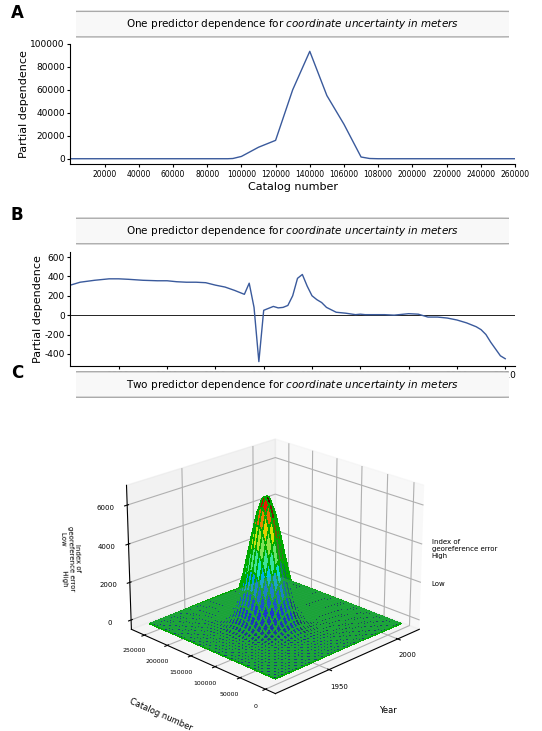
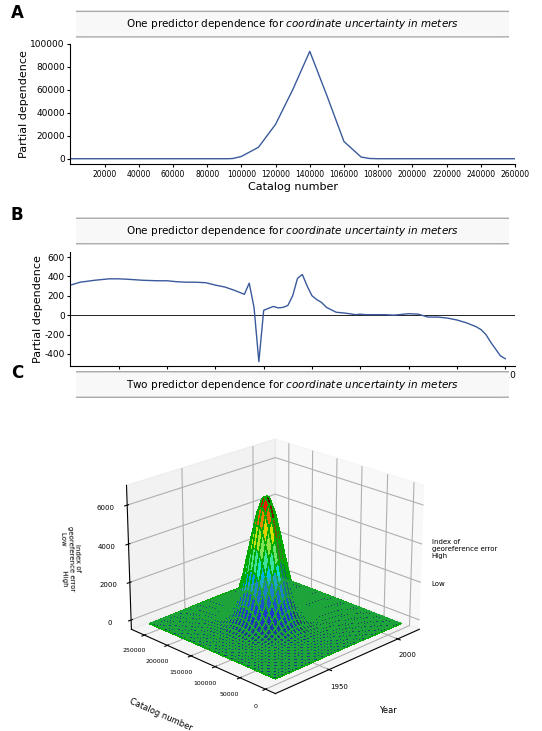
120000: 16000 -> 30000
106000: 30000 -> 15000
